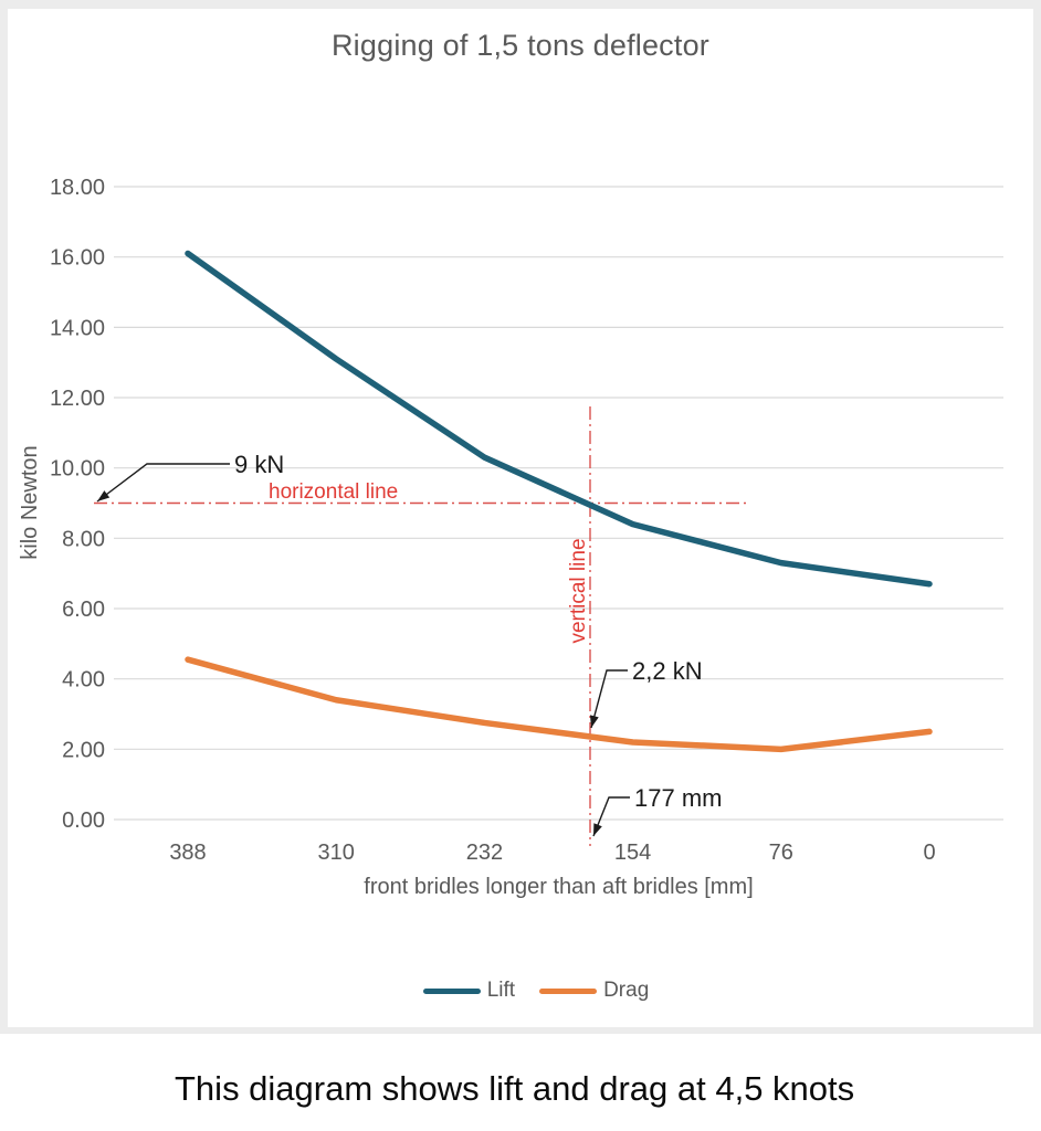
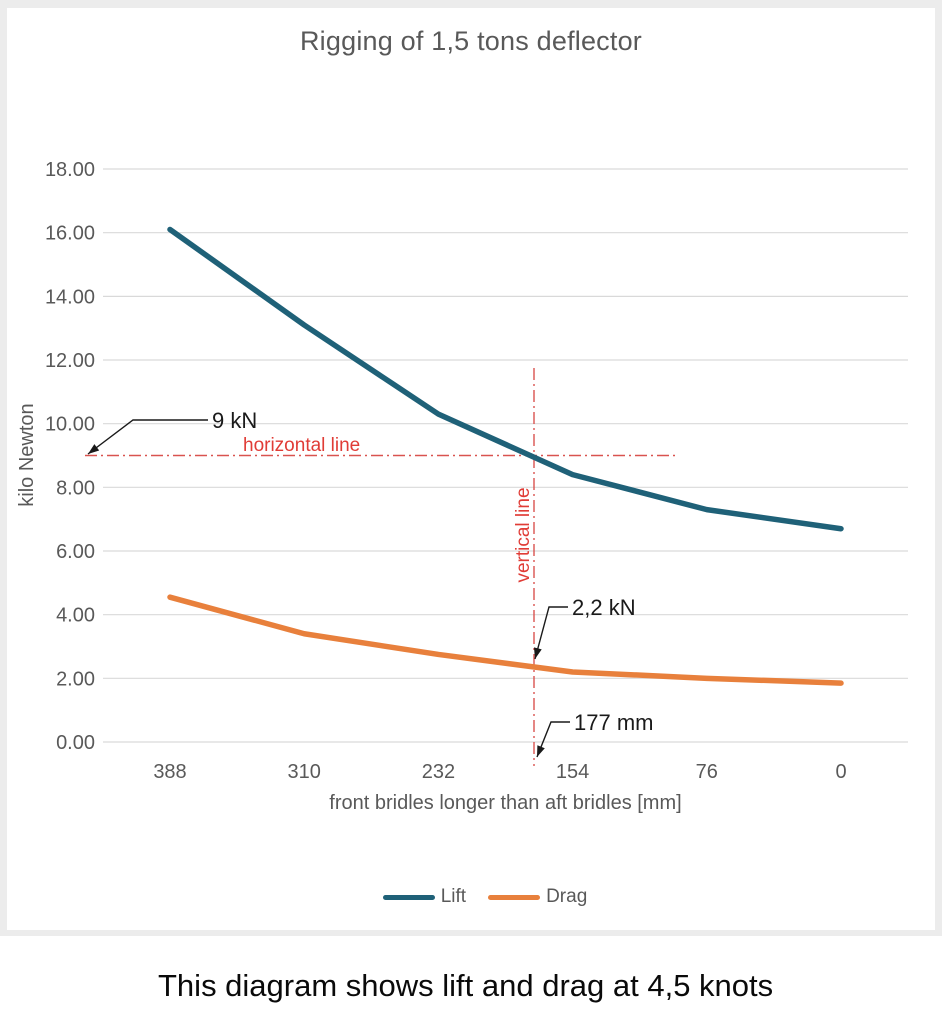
Drag/0: 2.5 -> 1.9
